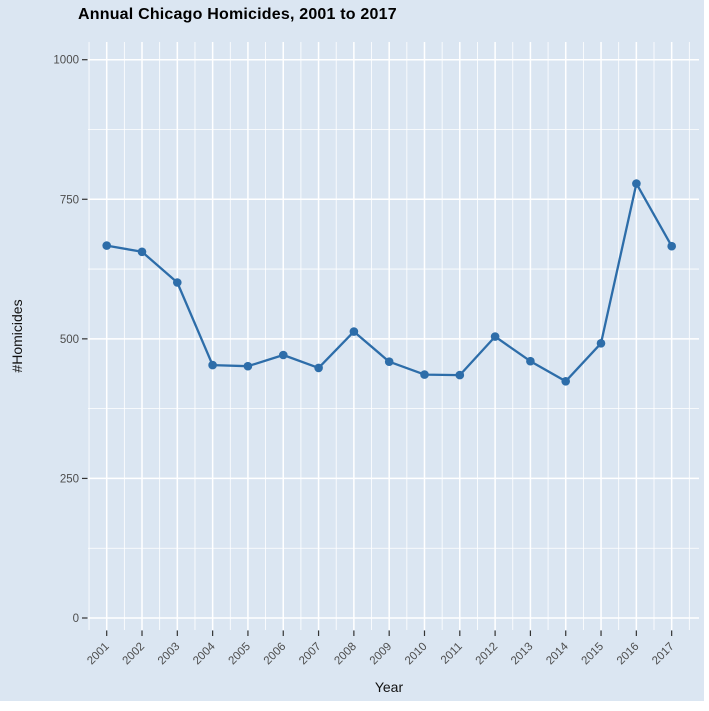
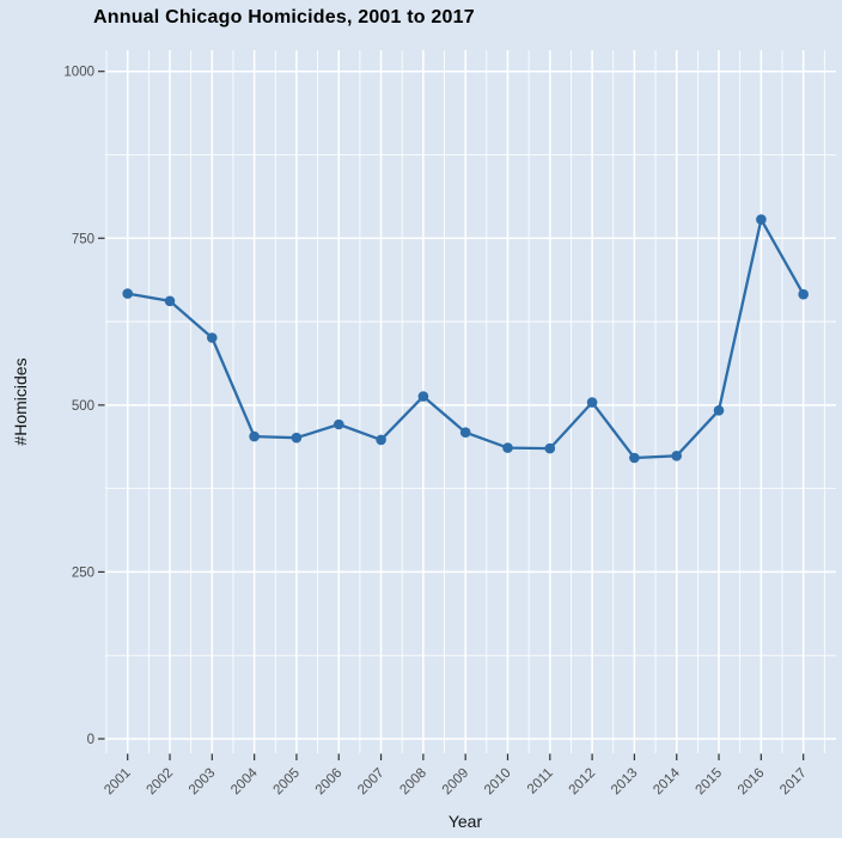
2013: 460 -> 420
